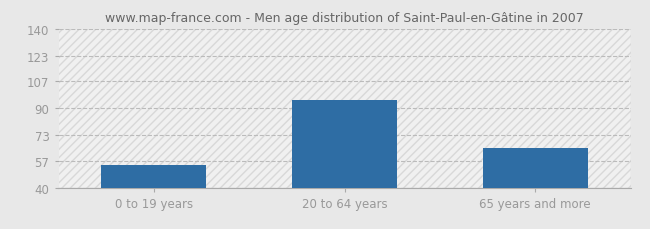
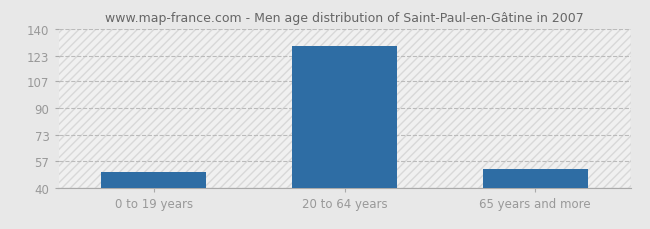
0 to 19 years: 54 -> 50
20 to 64 years: 95 -> 129
65 years and more: 65 -> 52
